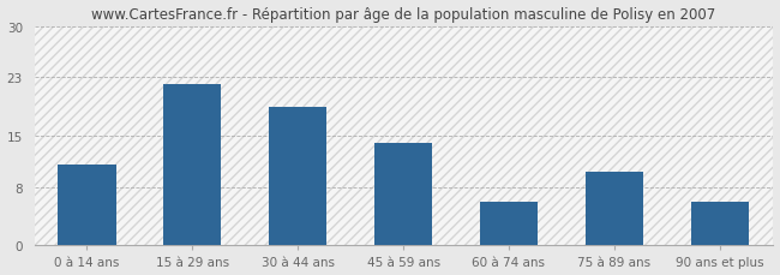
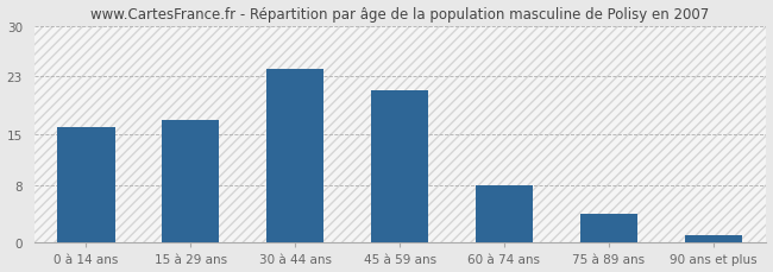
0 à 14 ans: 11 -> 16
15 à 29 ans: 22 -> 17
30 à 44 ans: 19 -> 24
45 à 59 ans: 14 -> 21
60 à 74 ans: 6 -> 8
75 à 89 ans: 10 -> 4
90 ans et plus: 6 -> 1
